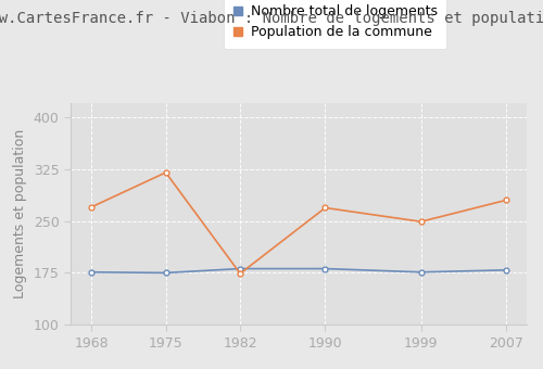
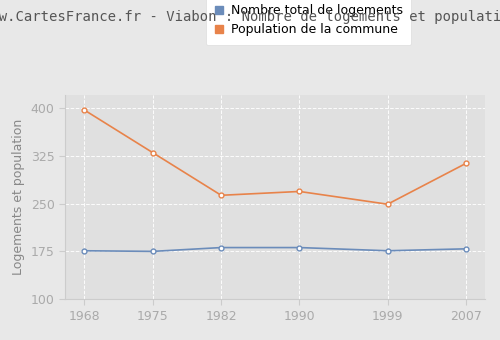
Population de la commune/1968: 270 -> 397
Population de la commune/1975: 320 -> 330
Population de la commune/1982: 174 -> 263
Population de la commune/2007: 280 -> 313
